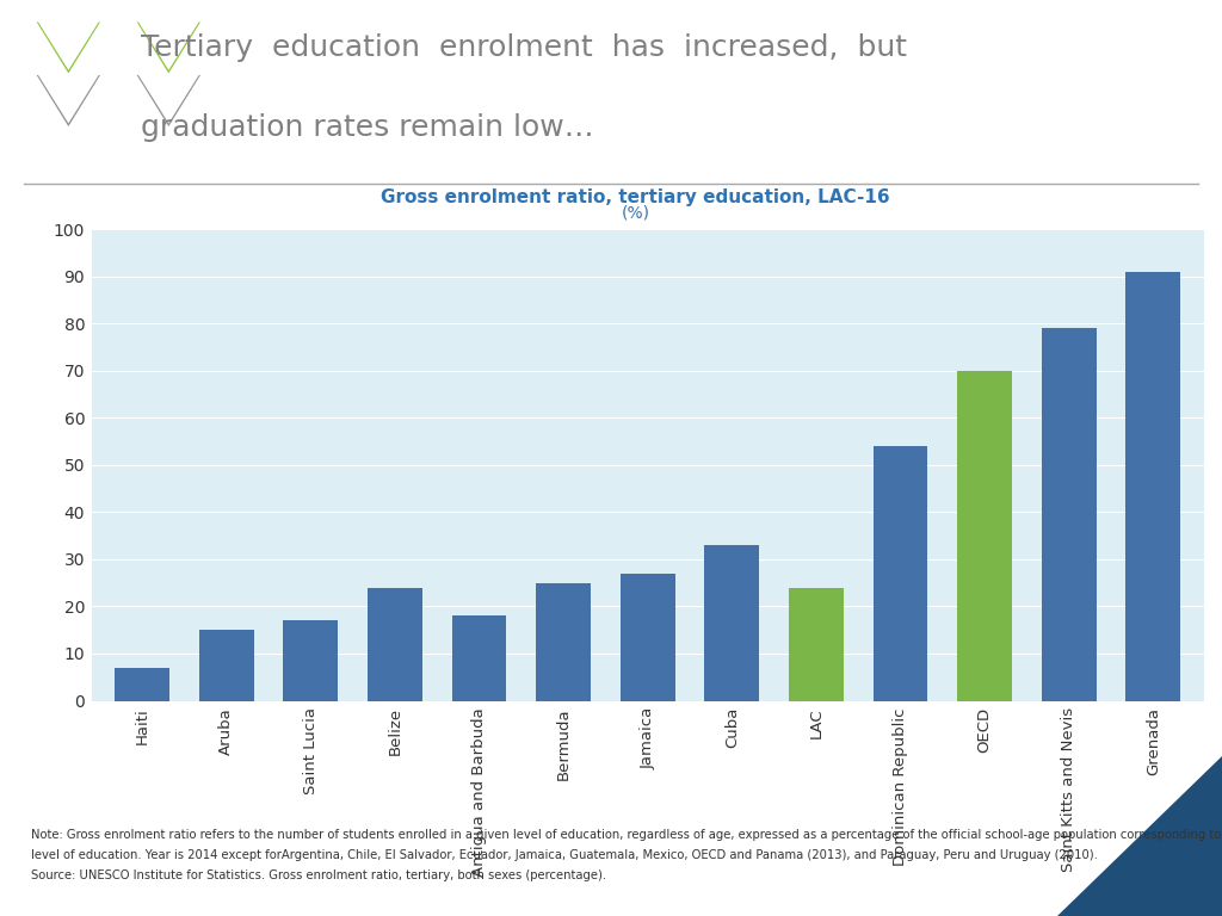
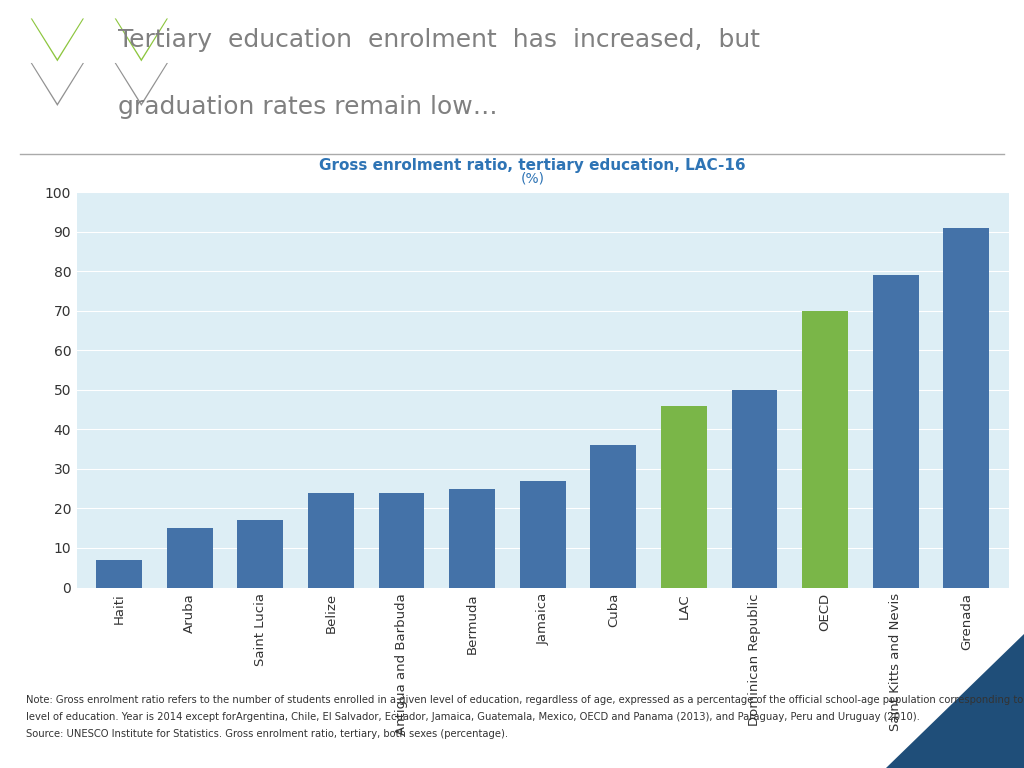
Antigua and Barbuda: 18 -> 24
Cuba: 33 -> 36
LAC: 24 -> 46
Dominican Republic: 54 -> 50
